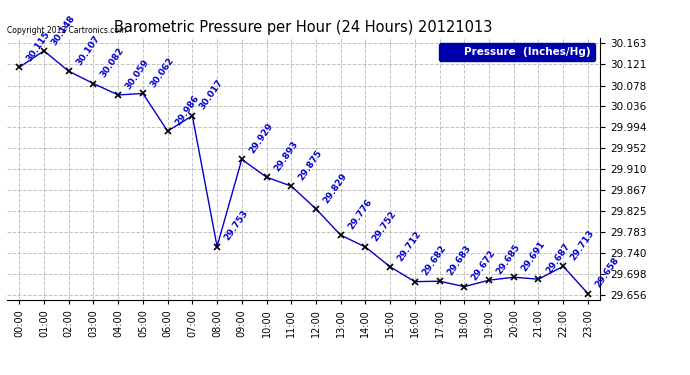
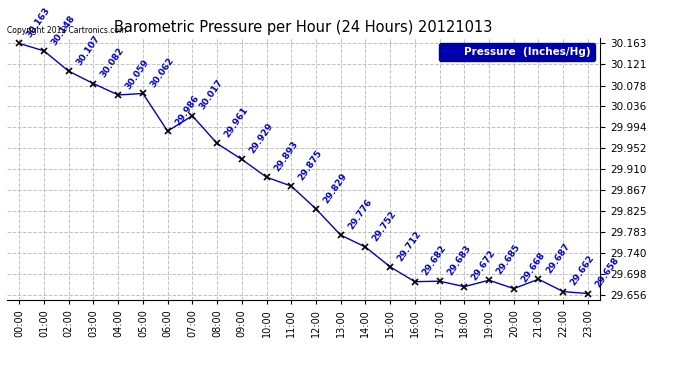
00:00: 30.115 -> 30.163
08:00: 29.753 -> 29.961
20:00: 29.691 -> 29.668
22:00: 29.713 -> 29.662
